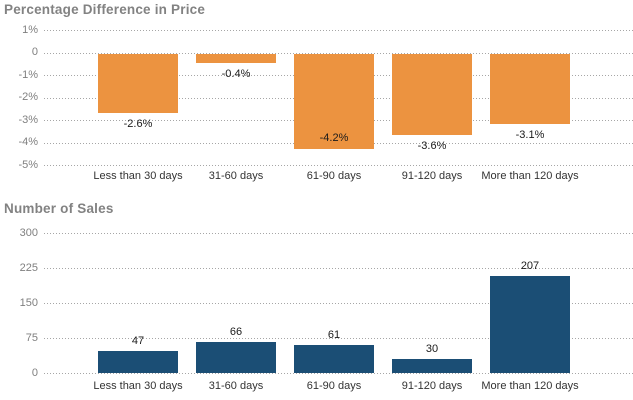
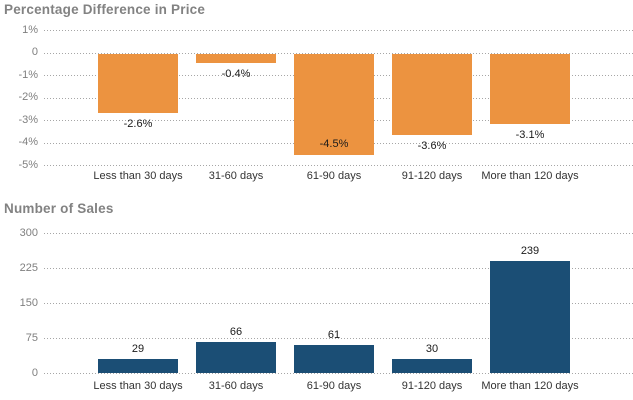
Percentage Difference in Price/61-90 days: -4.2% -> -4.5%
Number of Sales/Less than 30 days: 47 -> 29
Number of Sales/More than 120 days: 207 -> 239
